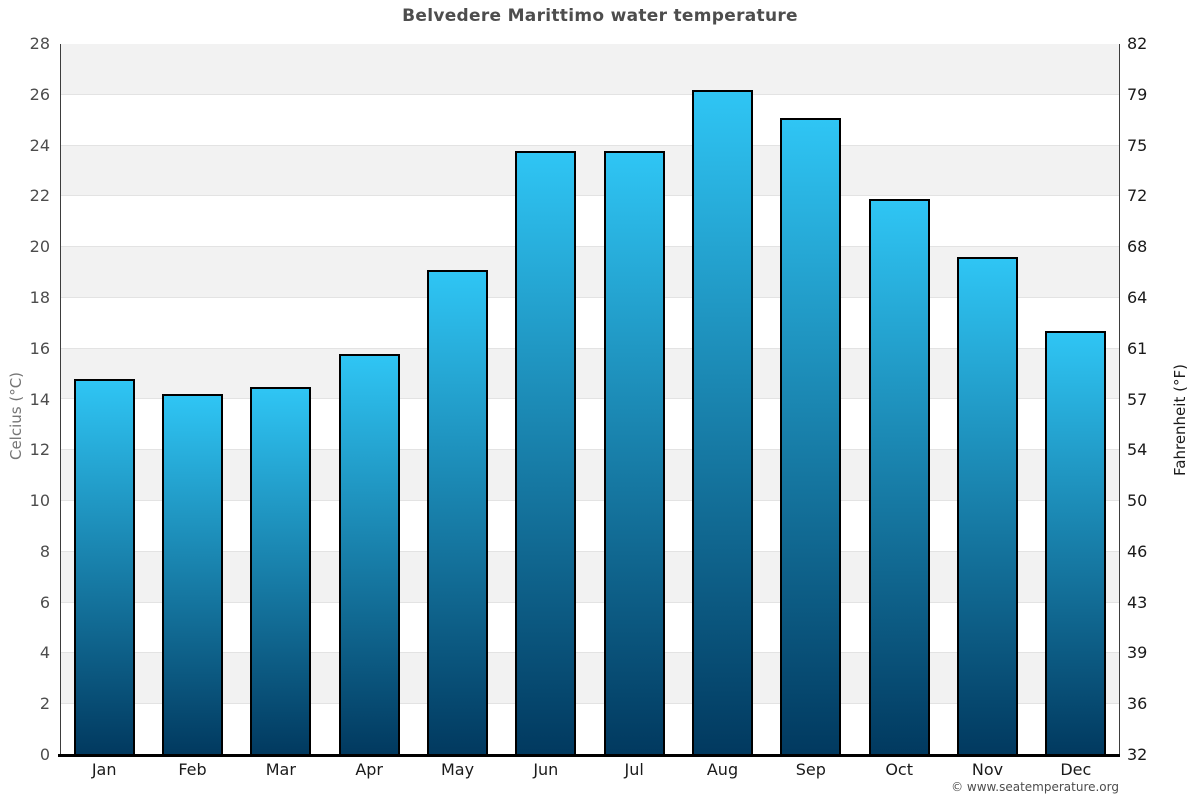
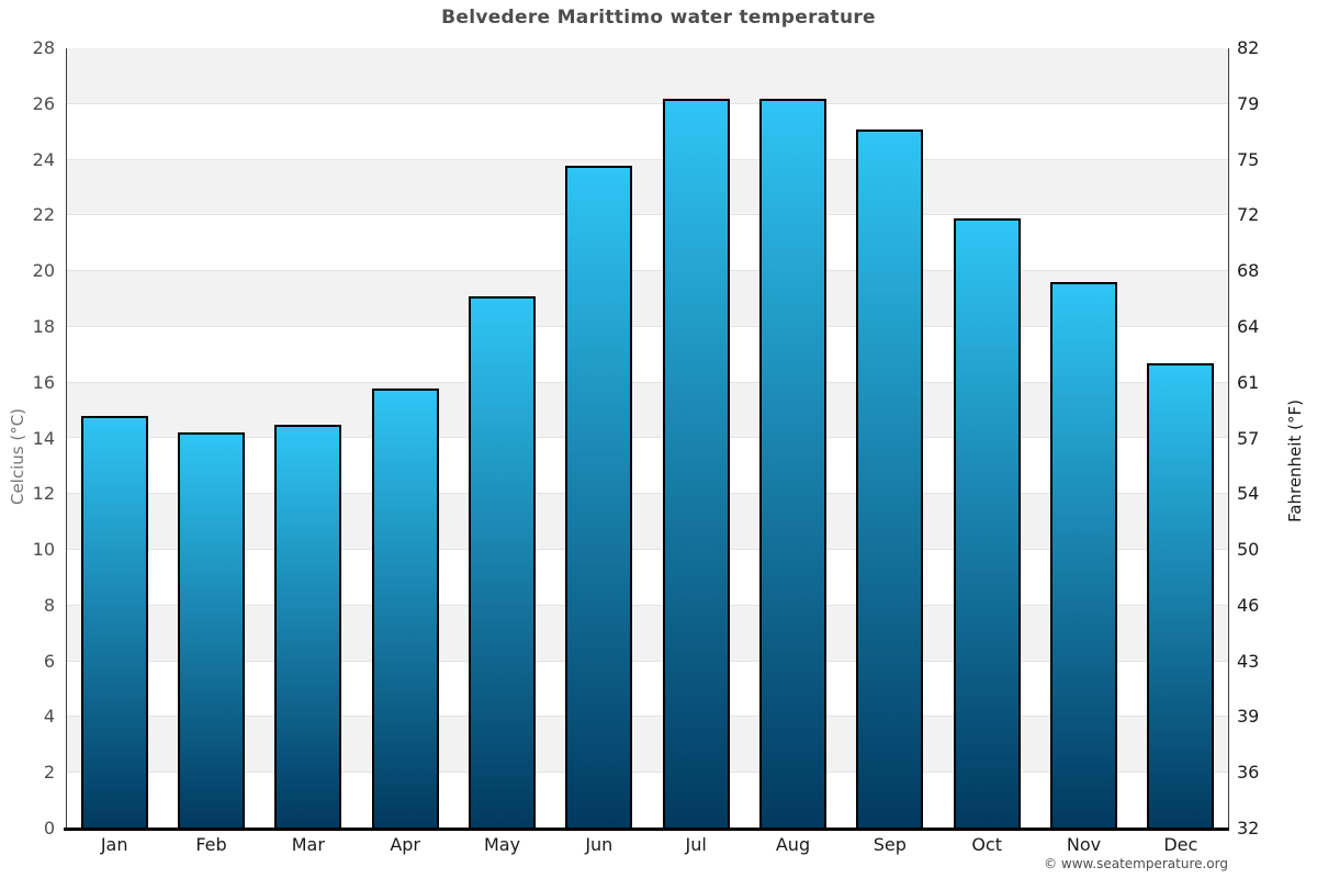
Jul: 23.8 -> 26.2
